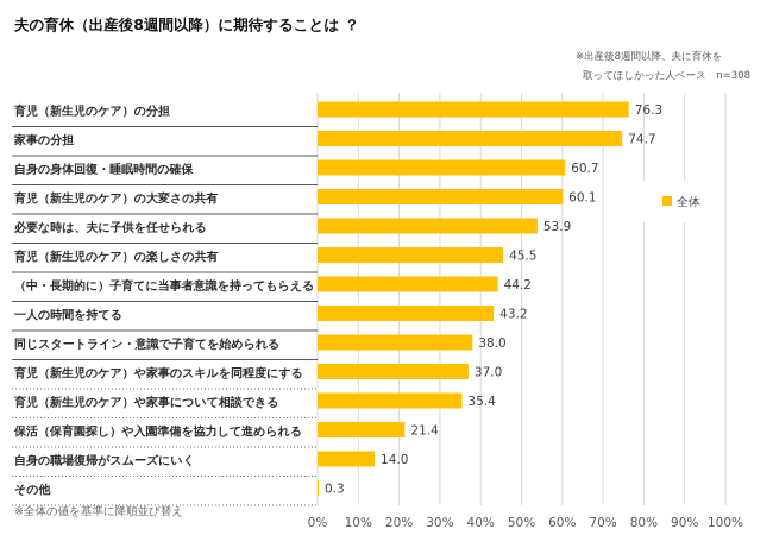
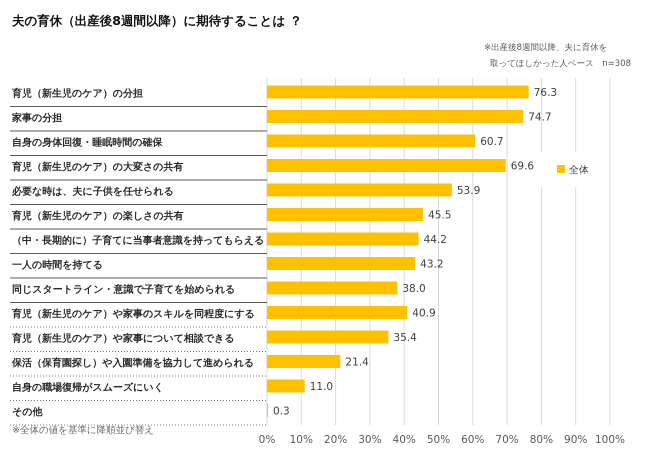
育児（新生児のケア）の大変さの共有: 60.1 -> 69.6
育児（新生児のケア）や家事のスキルを同程度にする: 37.0 -> 40.9
自身の職場復帰がスムーズにいく: 14.0 -> 11.0
